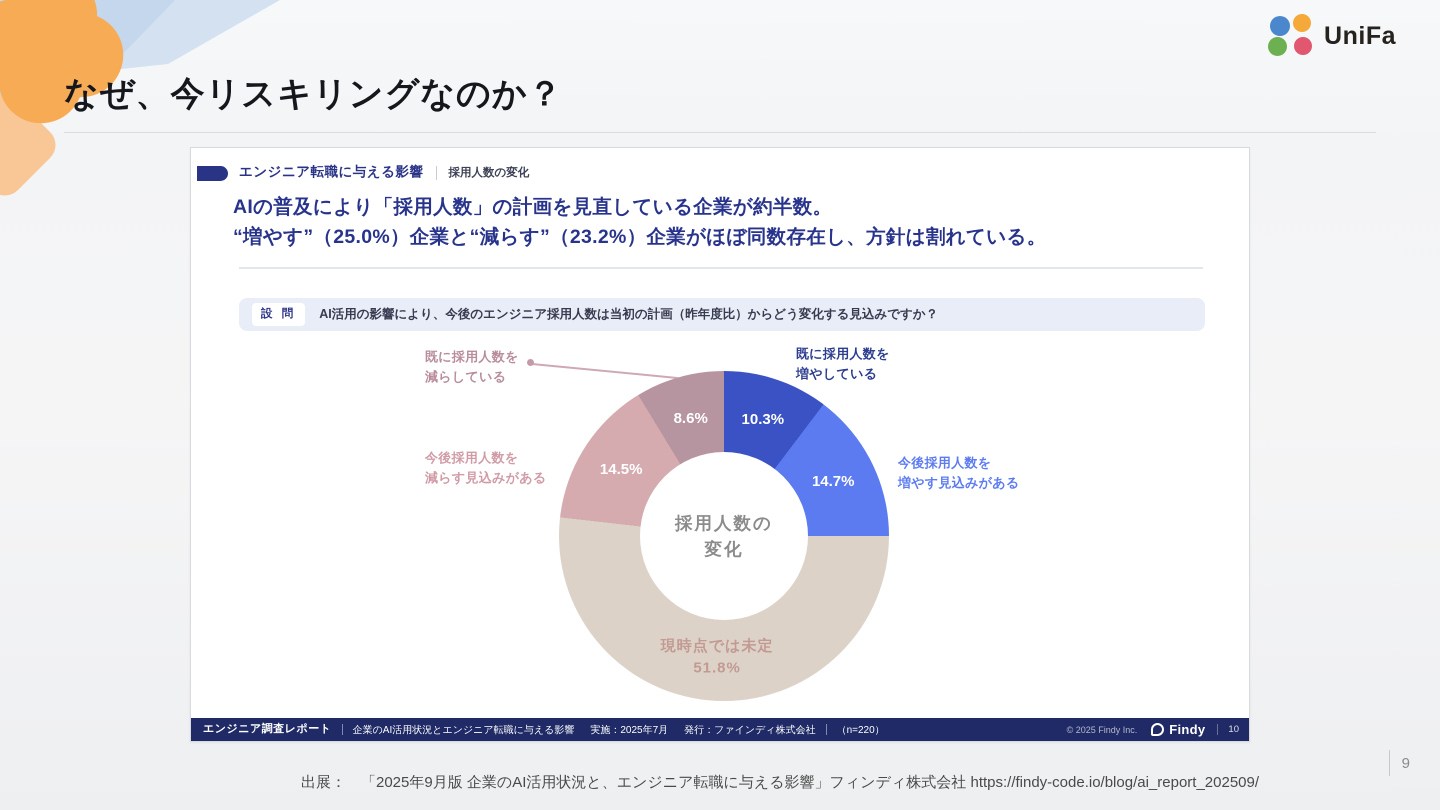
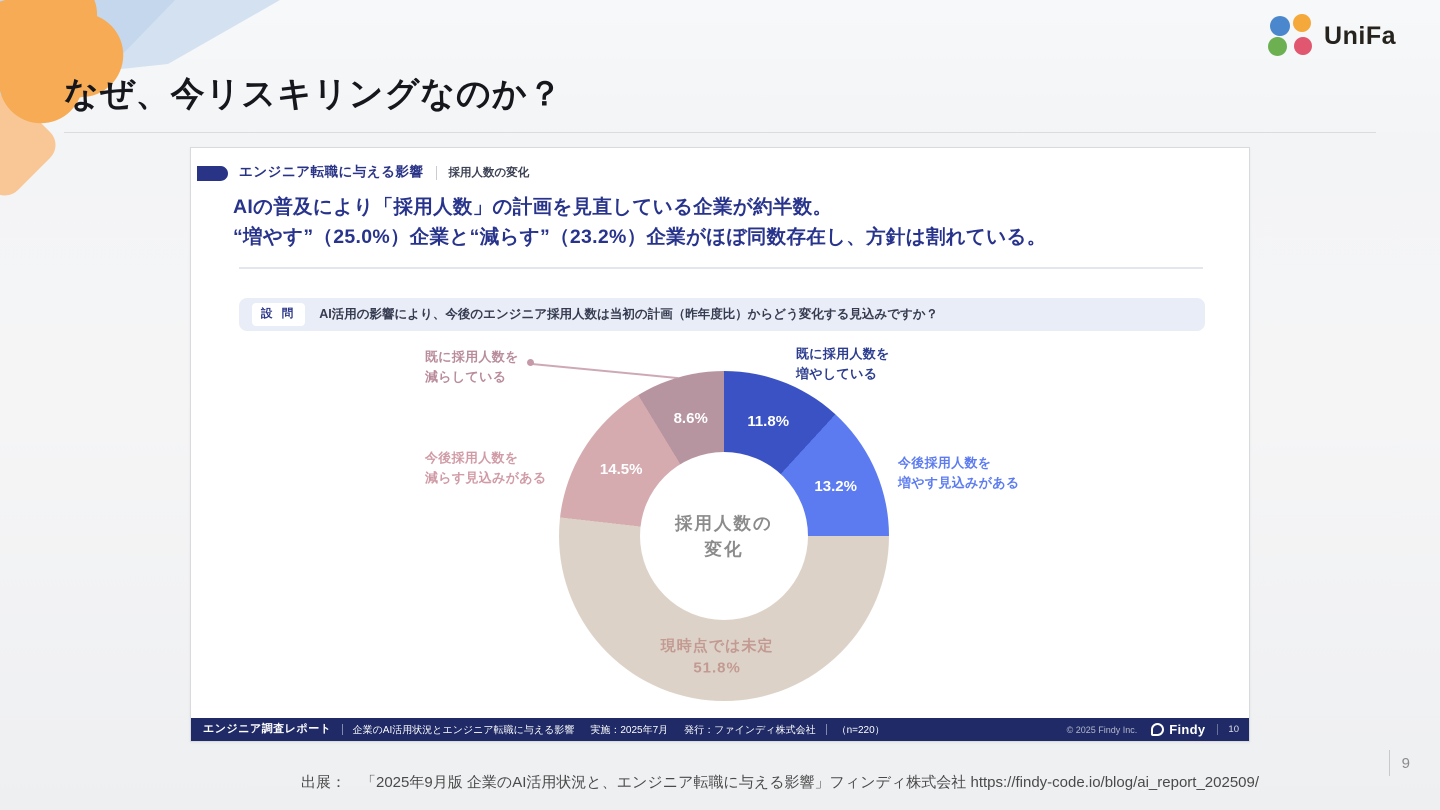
既に採用人数を増やしている: 10.3% -> 11.8%
今後採用人数を増やす見込みがある: 14.7% -> 13.2%
